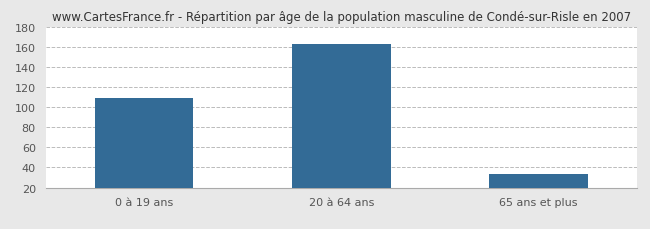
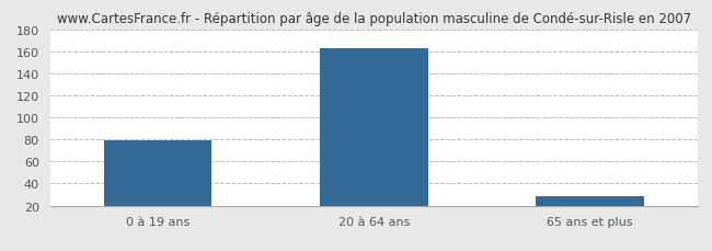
0 à 19 ans: 109 -> 79
65 ans et plus: 34 -> 29
